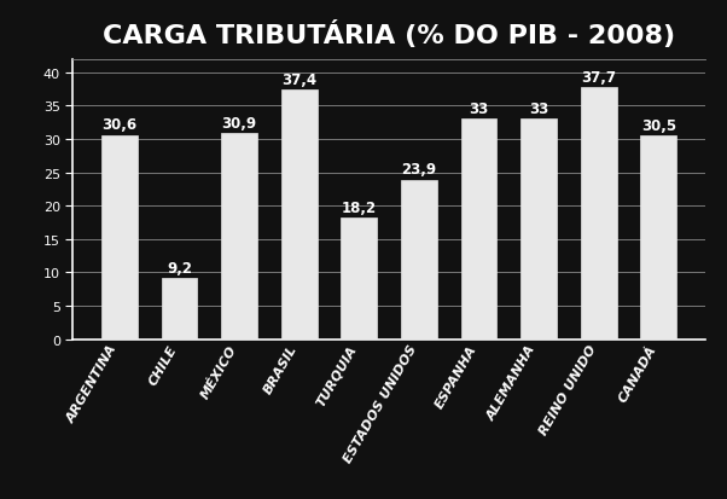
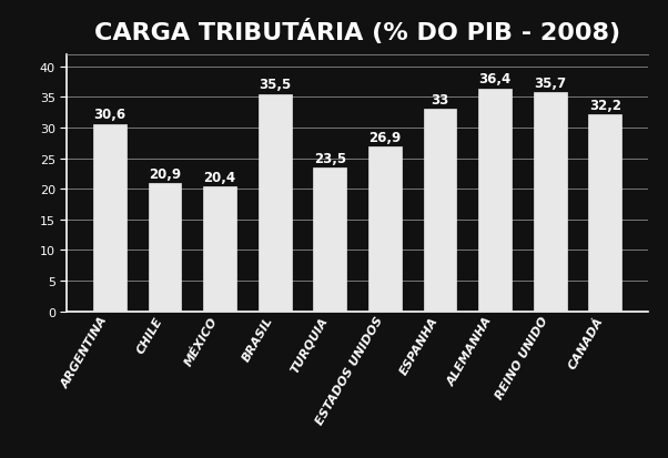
CHILE: 9,2 -> 20,9
MÉXICO: 30,9 -> 20,4
BRASIL: 37,4 -> 35,5
TURQUIA: 18,2 -> 23,5
ESTADOS UNIDOS: 23,9 -> 26,9
ALEMANHA: 33 -> 36,4
REINO UNIDO: 37,7 -> 35,7
CANADÁ: 30,5 -> 32,2
